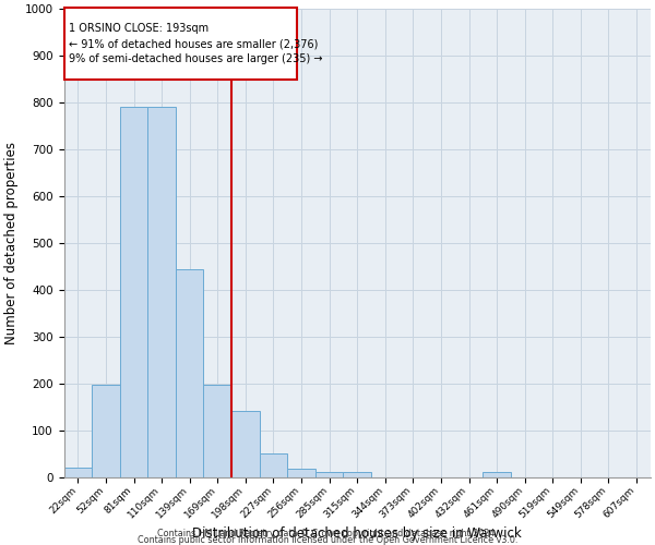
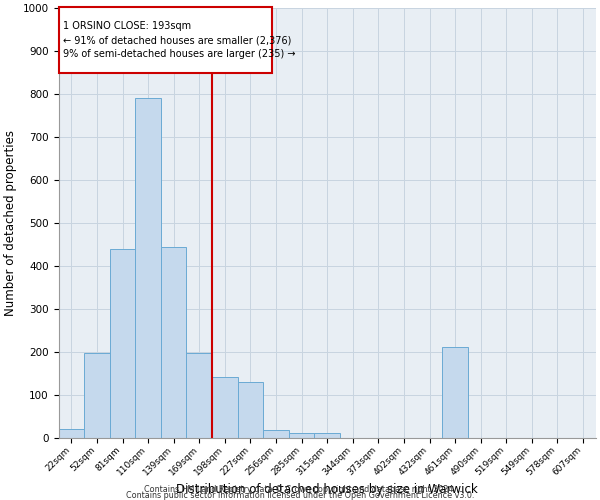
81sqm: 790 -> 440
227sqm: 50 -> 130
461sqm: 10 -> 210
